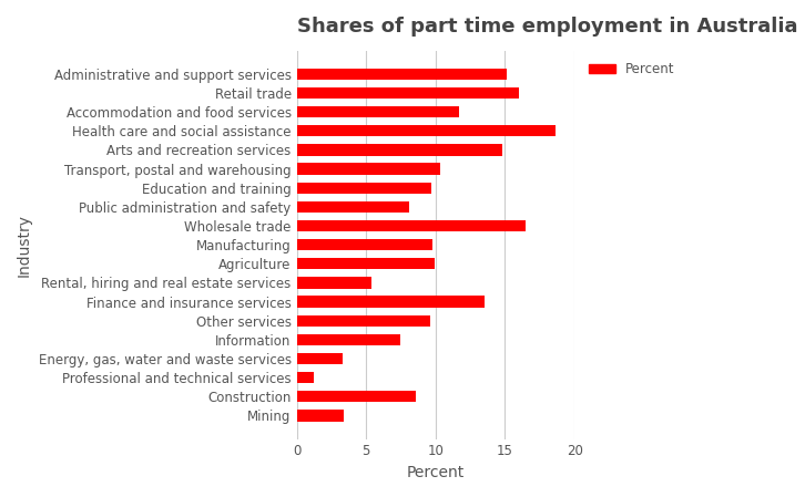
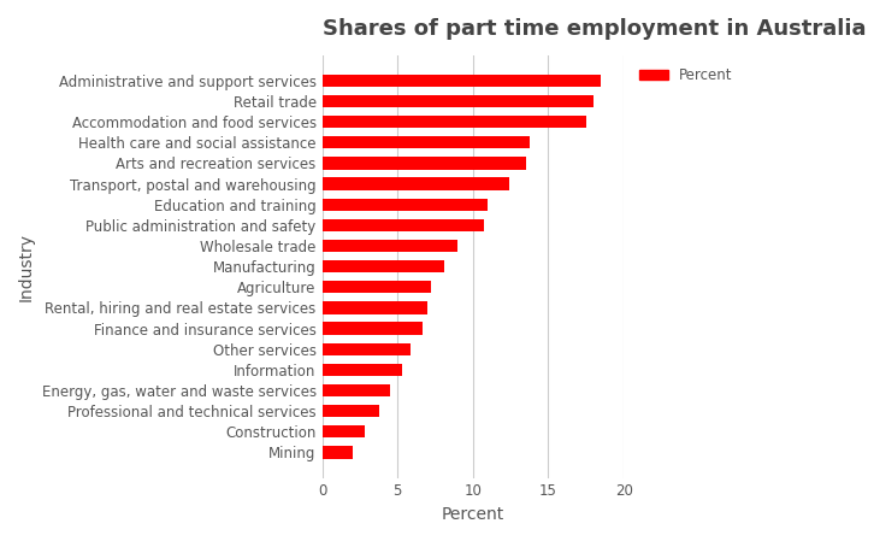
Administrative and support services: 15.1 -> 18.5
Retail trade: 16.0 -> 18.0
Accommodation and food services: 11.7 -> 17.5
Health care and social assistance: 18.6 -> 13.8
Arts and recreation services: 14.8 -> 13.5
Transport, postal and warehousing: 10.3 -> 12.4
Education and training: 9.7 -> 11.0
Public administration and safety: 8.1 -> 10.7
Wholesale trade: 16.5 -> 9.0
Manufacturing: 9.8 -> 8.1
Agriculture: 9.9 -> 7.2
Rental, hiring and real estate services: 5.4 -> 7.0
Finance and insurance services: 13.5 -> 6.7
Other services: 9.6 -> 5.9
Information: 7.5 -> 5.3
Energy, gas, water and waste services: 3.3 -> 4.5
Professional and technical services: 1.2 -> 3.8
Construction: 8.6 -> 2.8
Mining: 3.4 -> 2.0
